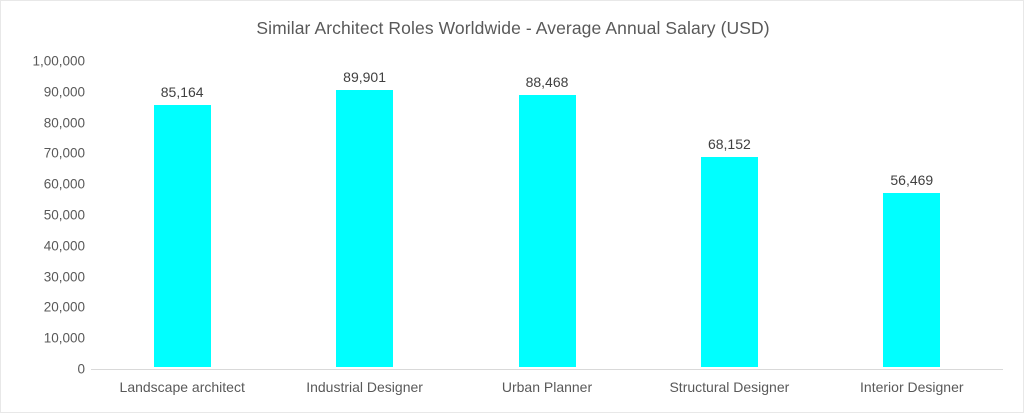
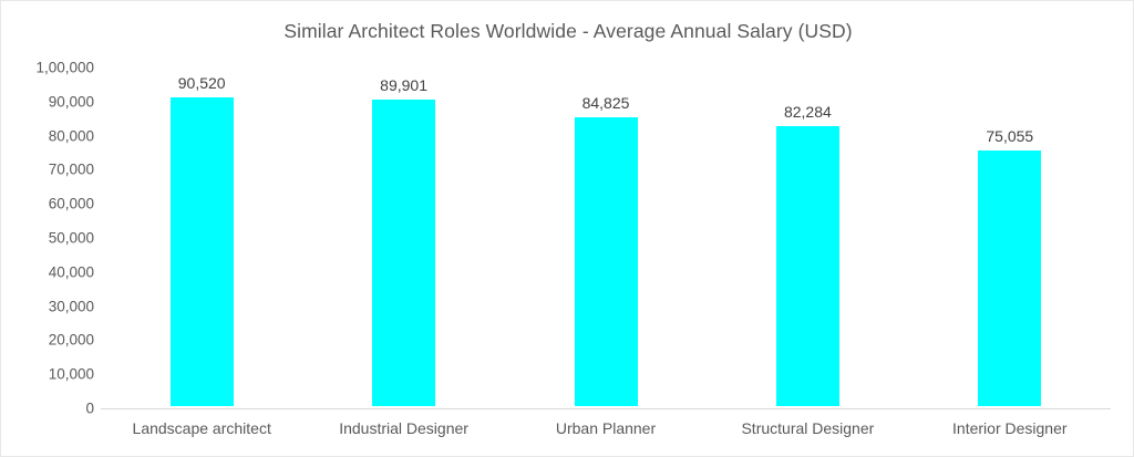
Landscape architect: 85,164 -> 90,520
Urban Planner: 88,468 -> 84,825
Structural Designer: 68,152 -> 82,284
Interior Designer: 56,469 -> 75,055
